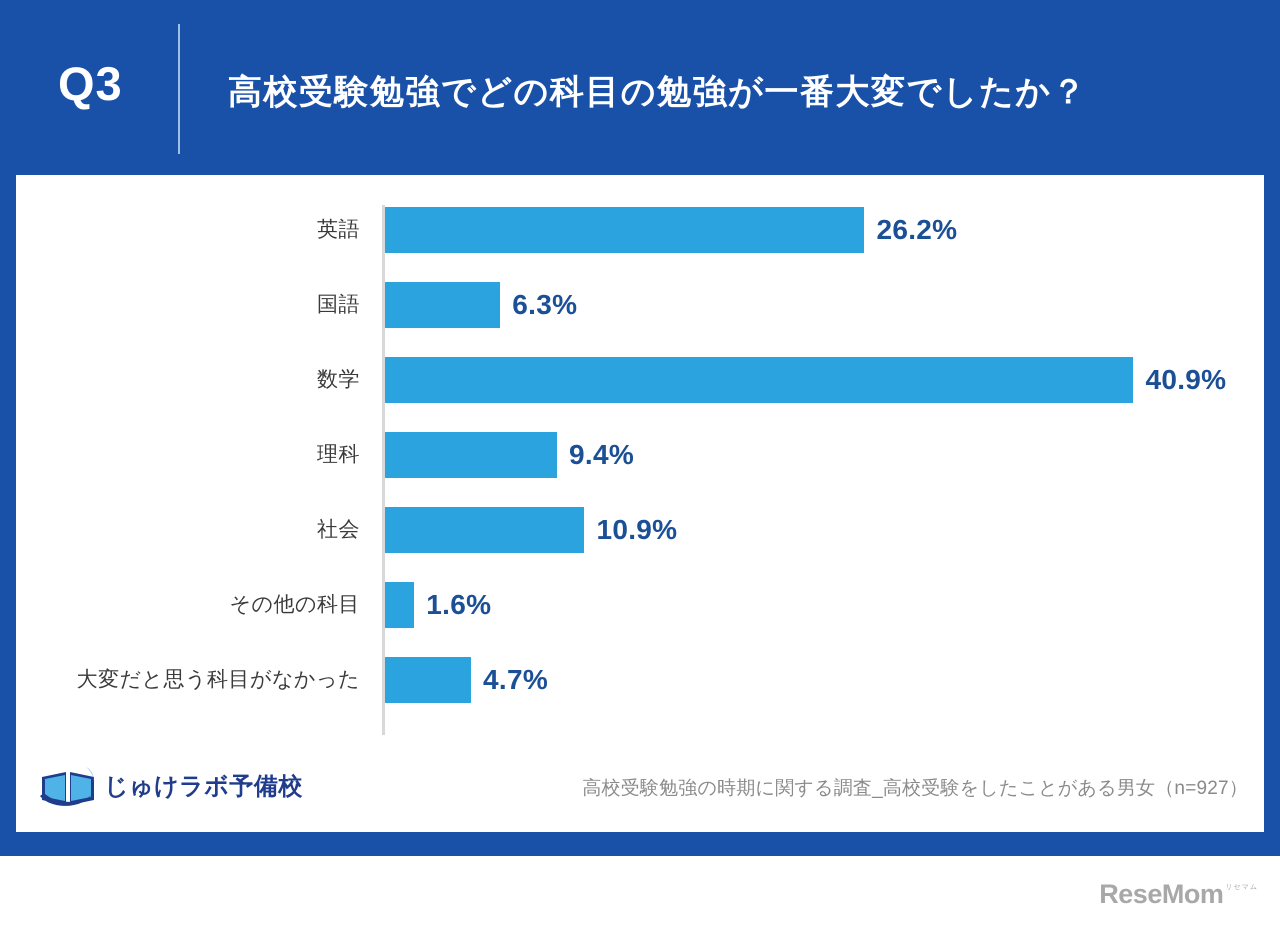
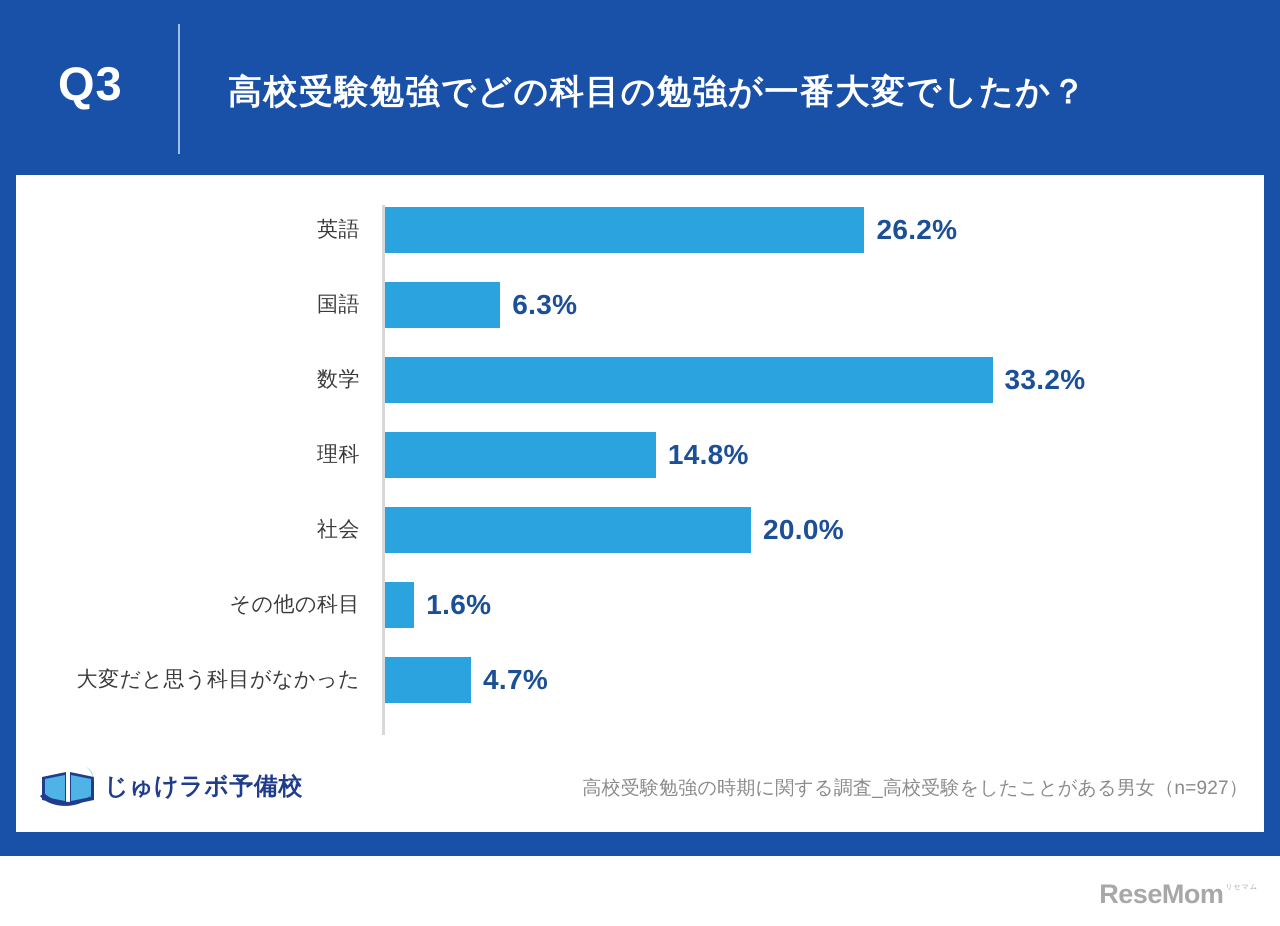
数学: 40.9% -> 33.2%
理科: 9.4% -> 14.8%
社会: 10.9% -> 20.0%
